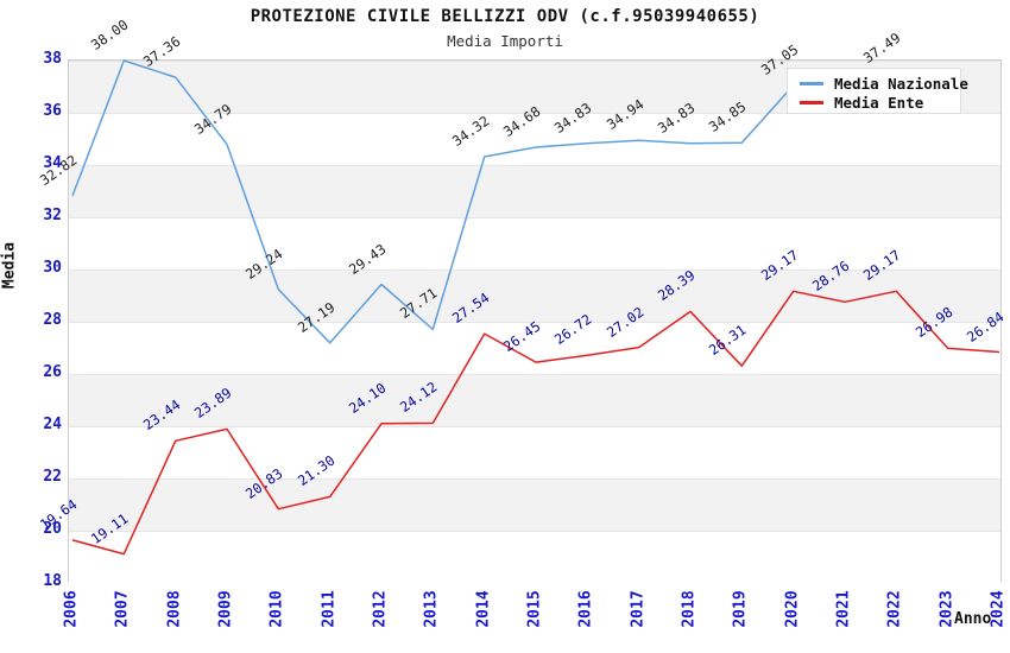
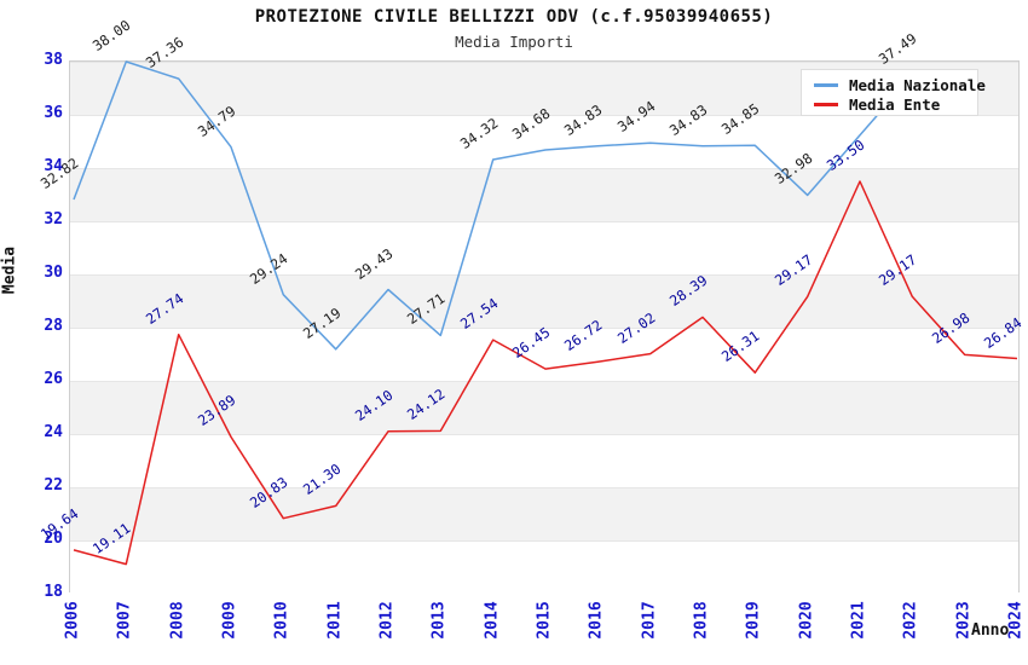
Media Ente/2008: 23.44 -> 27.74
Media Nazionale/2020: 37.05 -> 32.98
Media Ente/2021: 28.76 -> 33.50
